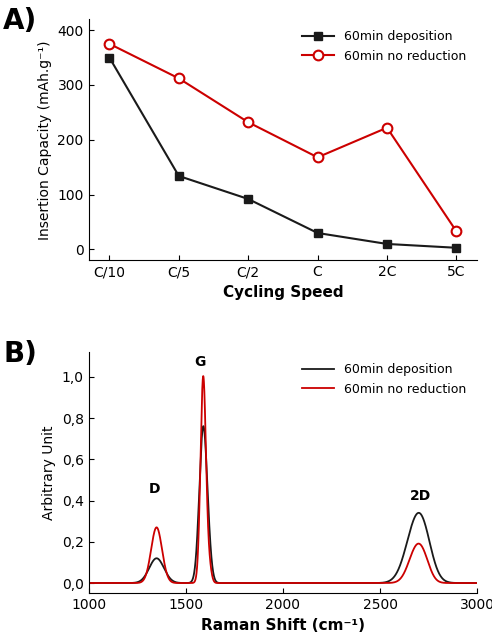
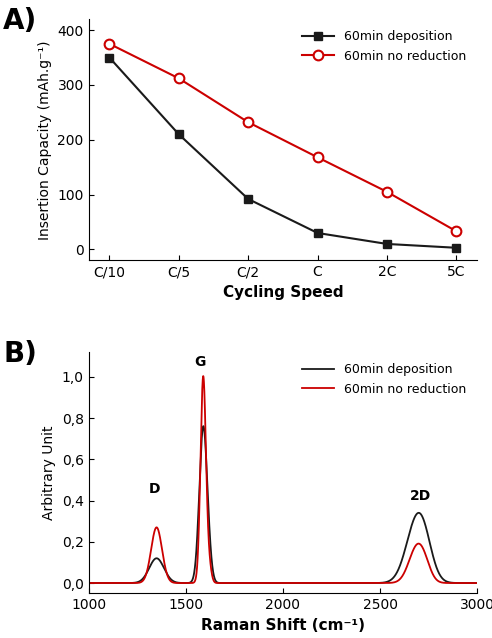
60min deposition/C/5: 134 -> 210
60min no reduction/2C: 222 -> 105
